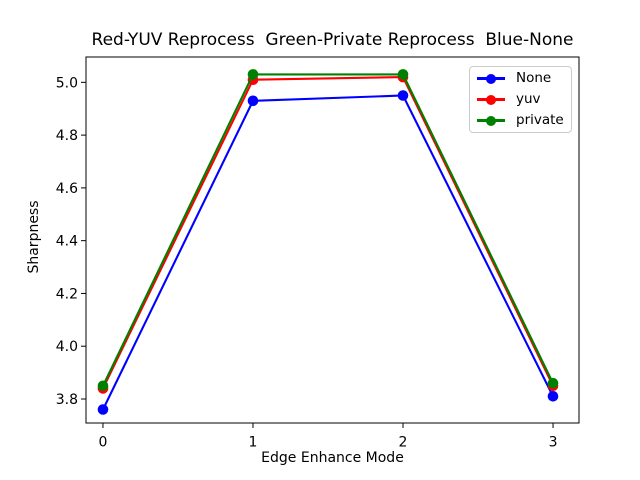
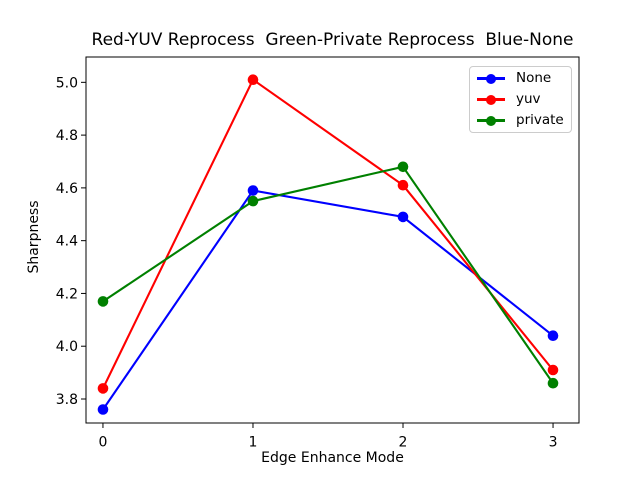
private/0: 3.85 -> 4.17
None/1: 4.93 -> 4.59
private/1: 5.03 -> 4.55
None/2: 4.95 -> 4.49
yuv/2: 5.02 -> 4.61
private/2: 5.03 -> 4.68
None/3: 3.81 -> 4.04
yuv/3: 3.85 -> 3.91
